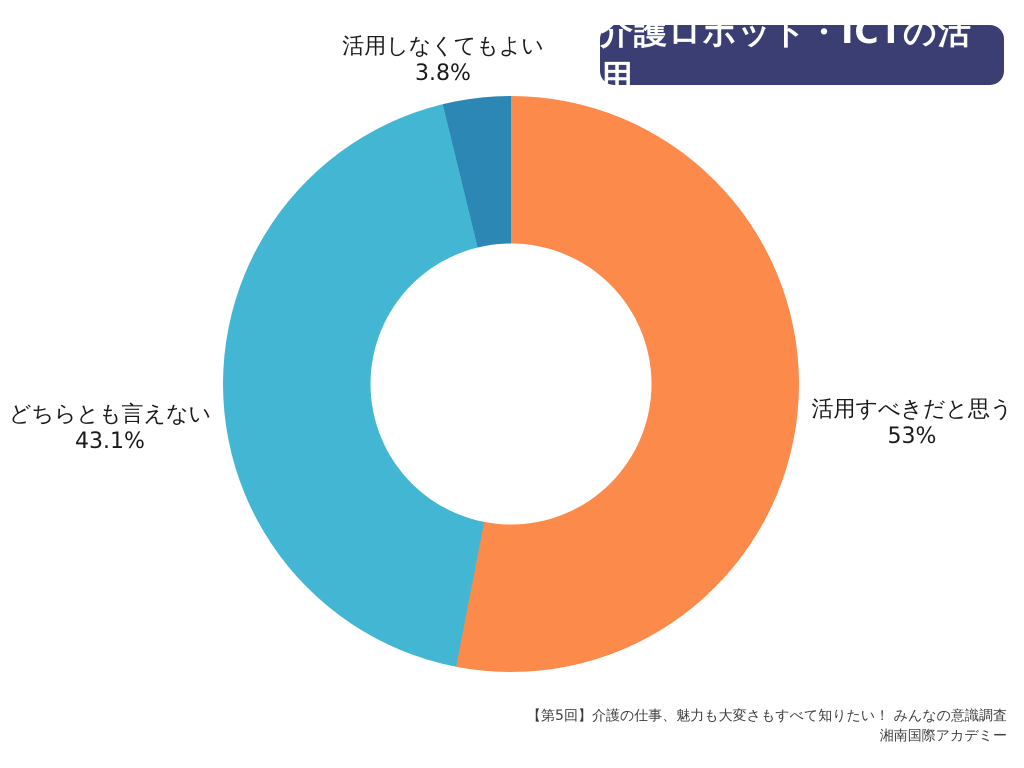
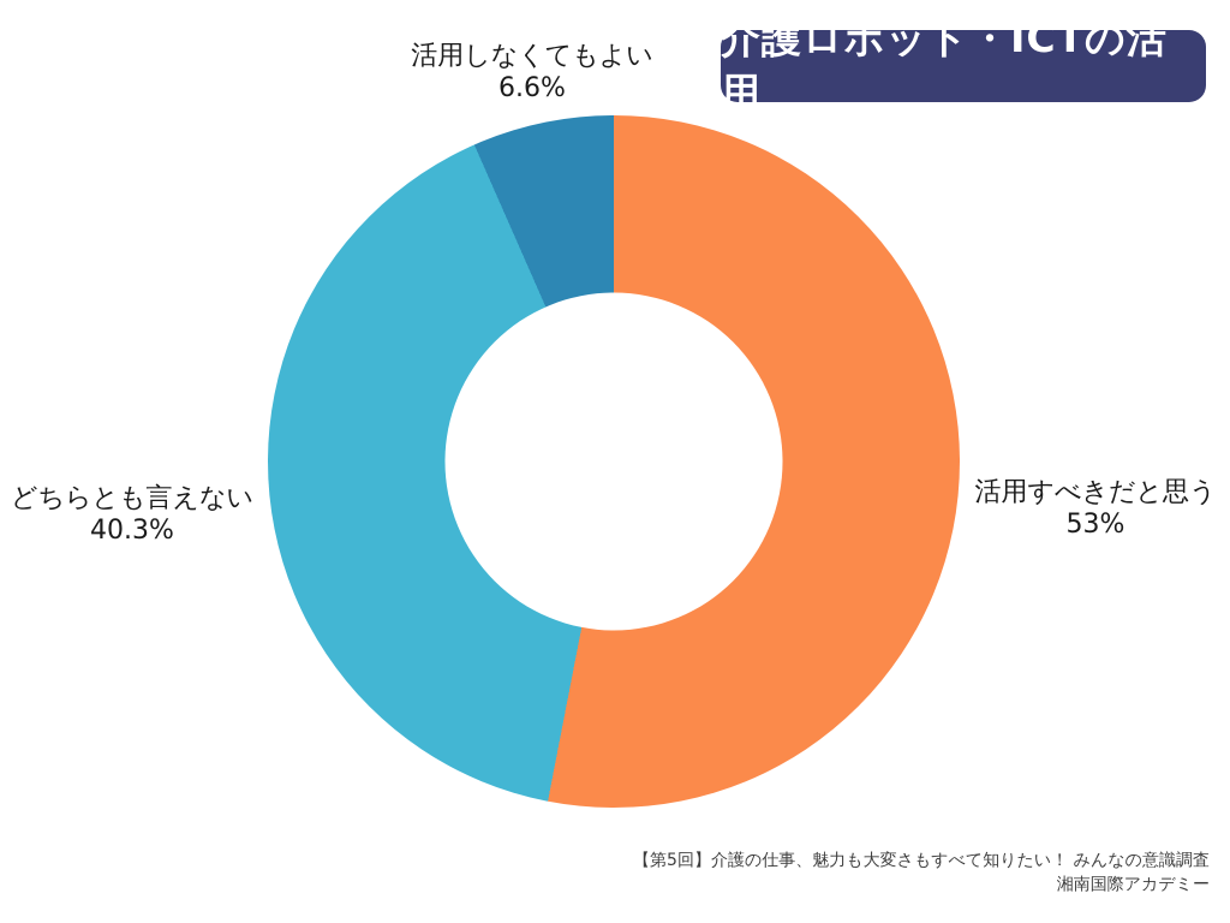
どちらとも言えない: 43.1% -> 40.3%
活用しなくてもよい: 3.8% -> 6.6%
